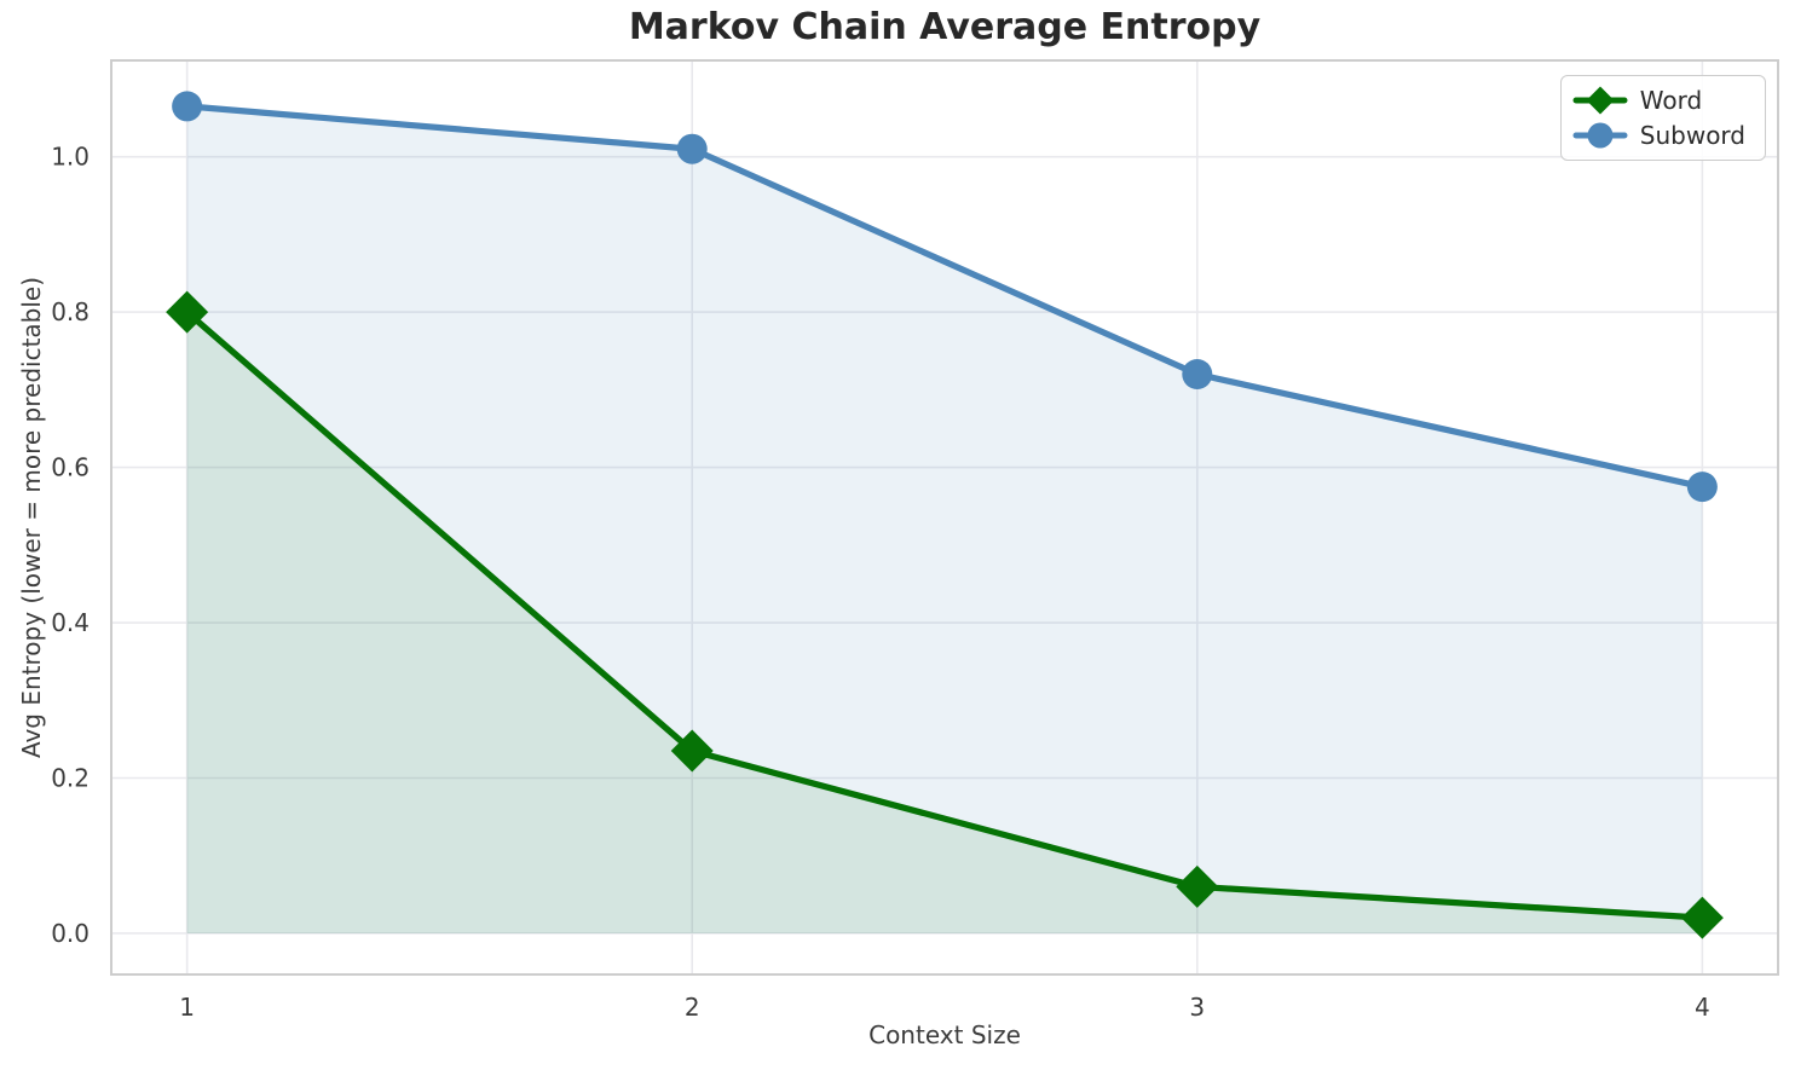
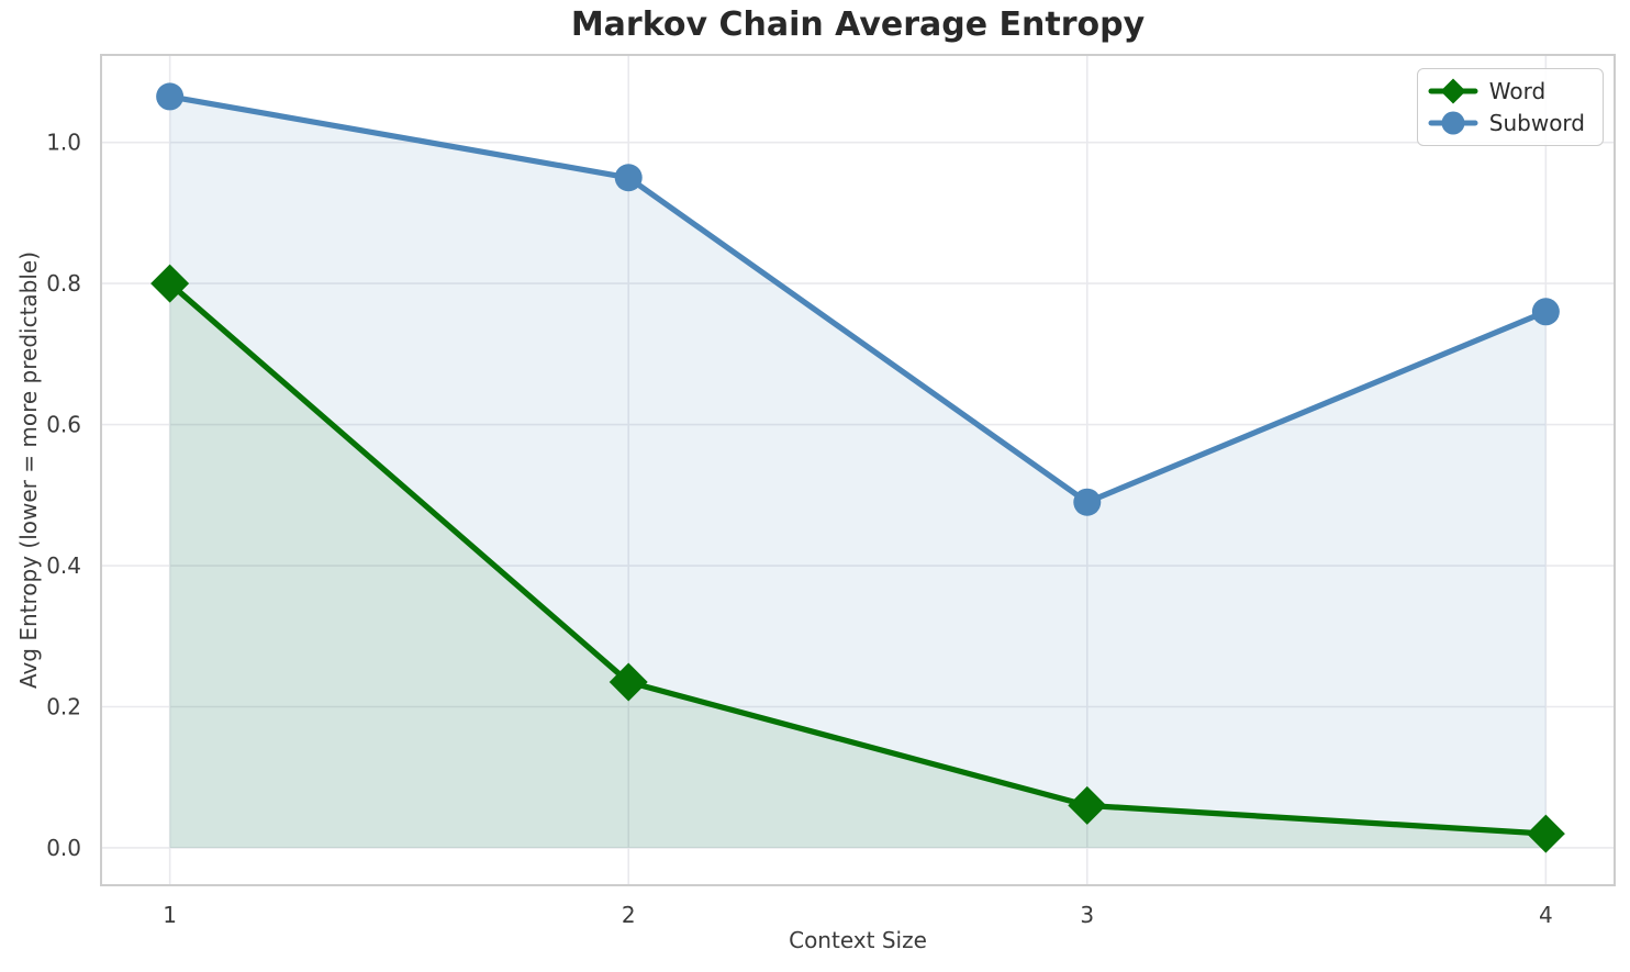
Subword/2: 1.01 -> 0.95
Subword/3: 0.72 -> 0.49
Subword/4: 0.57 -> 0.76
